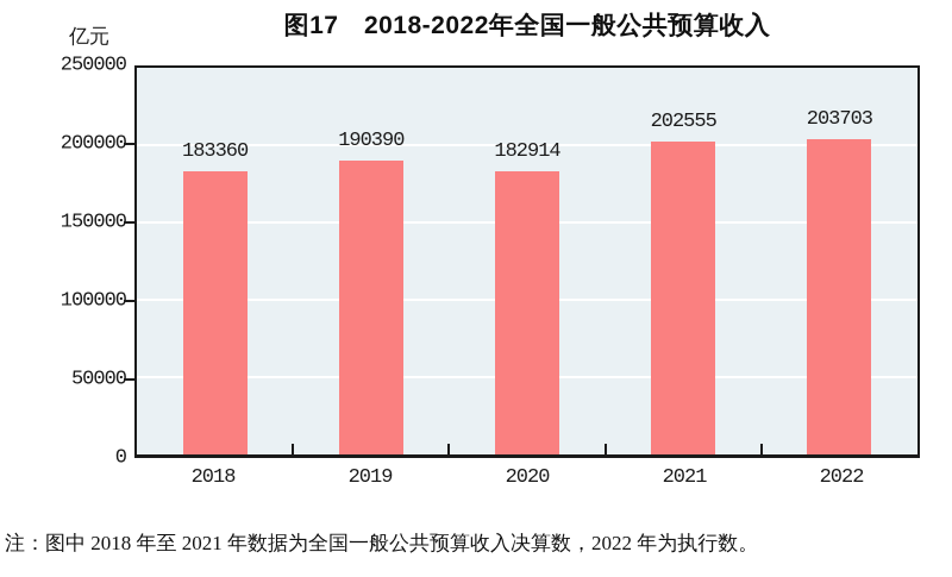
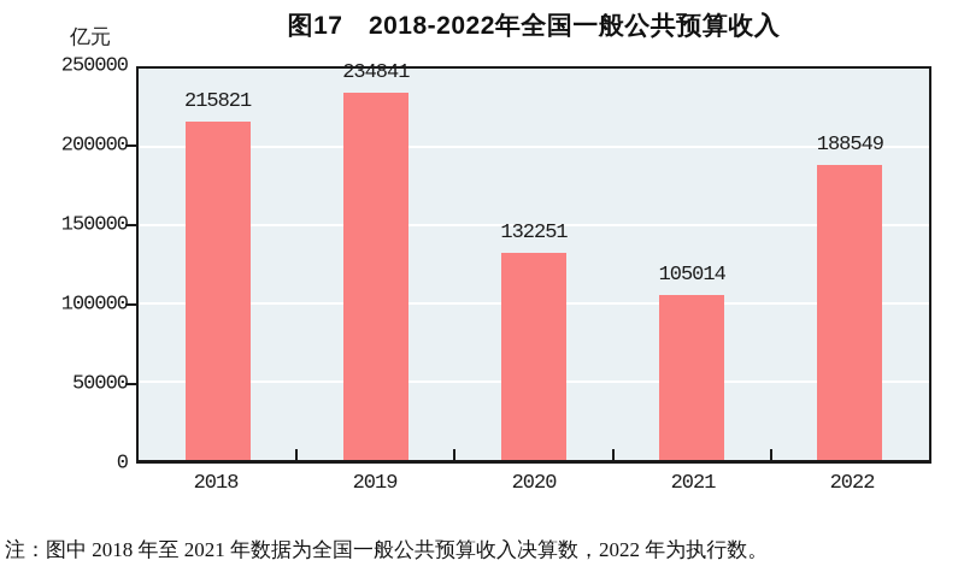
2018: 183360 -> 215821
2019: 190390 -> 234841
2020: 182914 -> 132251
2021: 202555 -> 105014
2022: 203703 -> 188549
